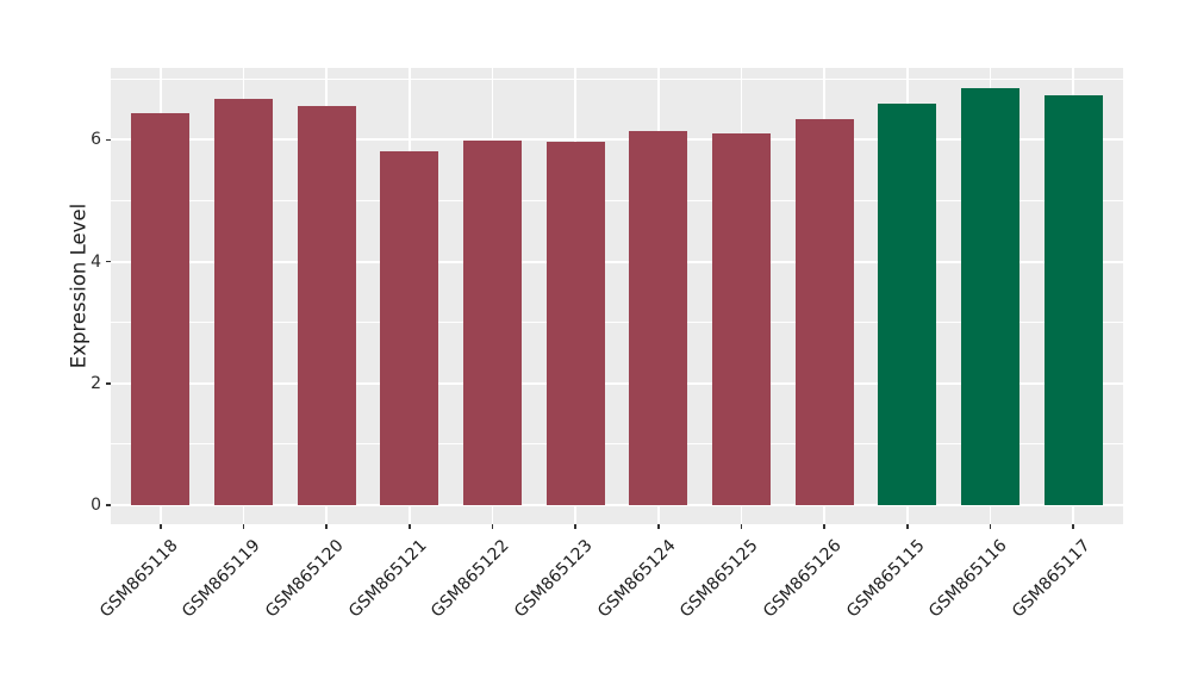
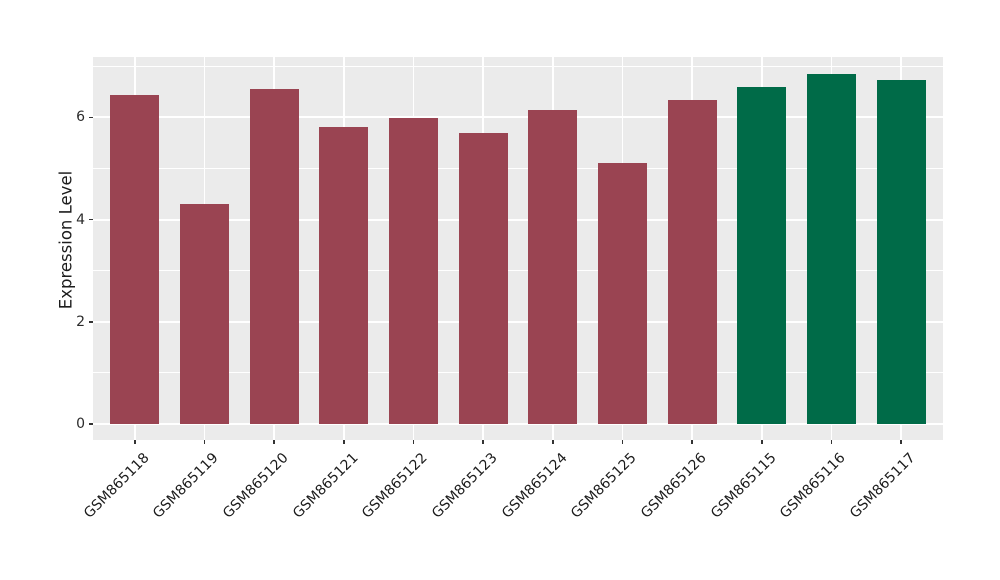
GSM865119: 6.7 -> 4.3
GSM865123: 6.0 -> 5.7
GSM865125: 6.1 -> 5.1
